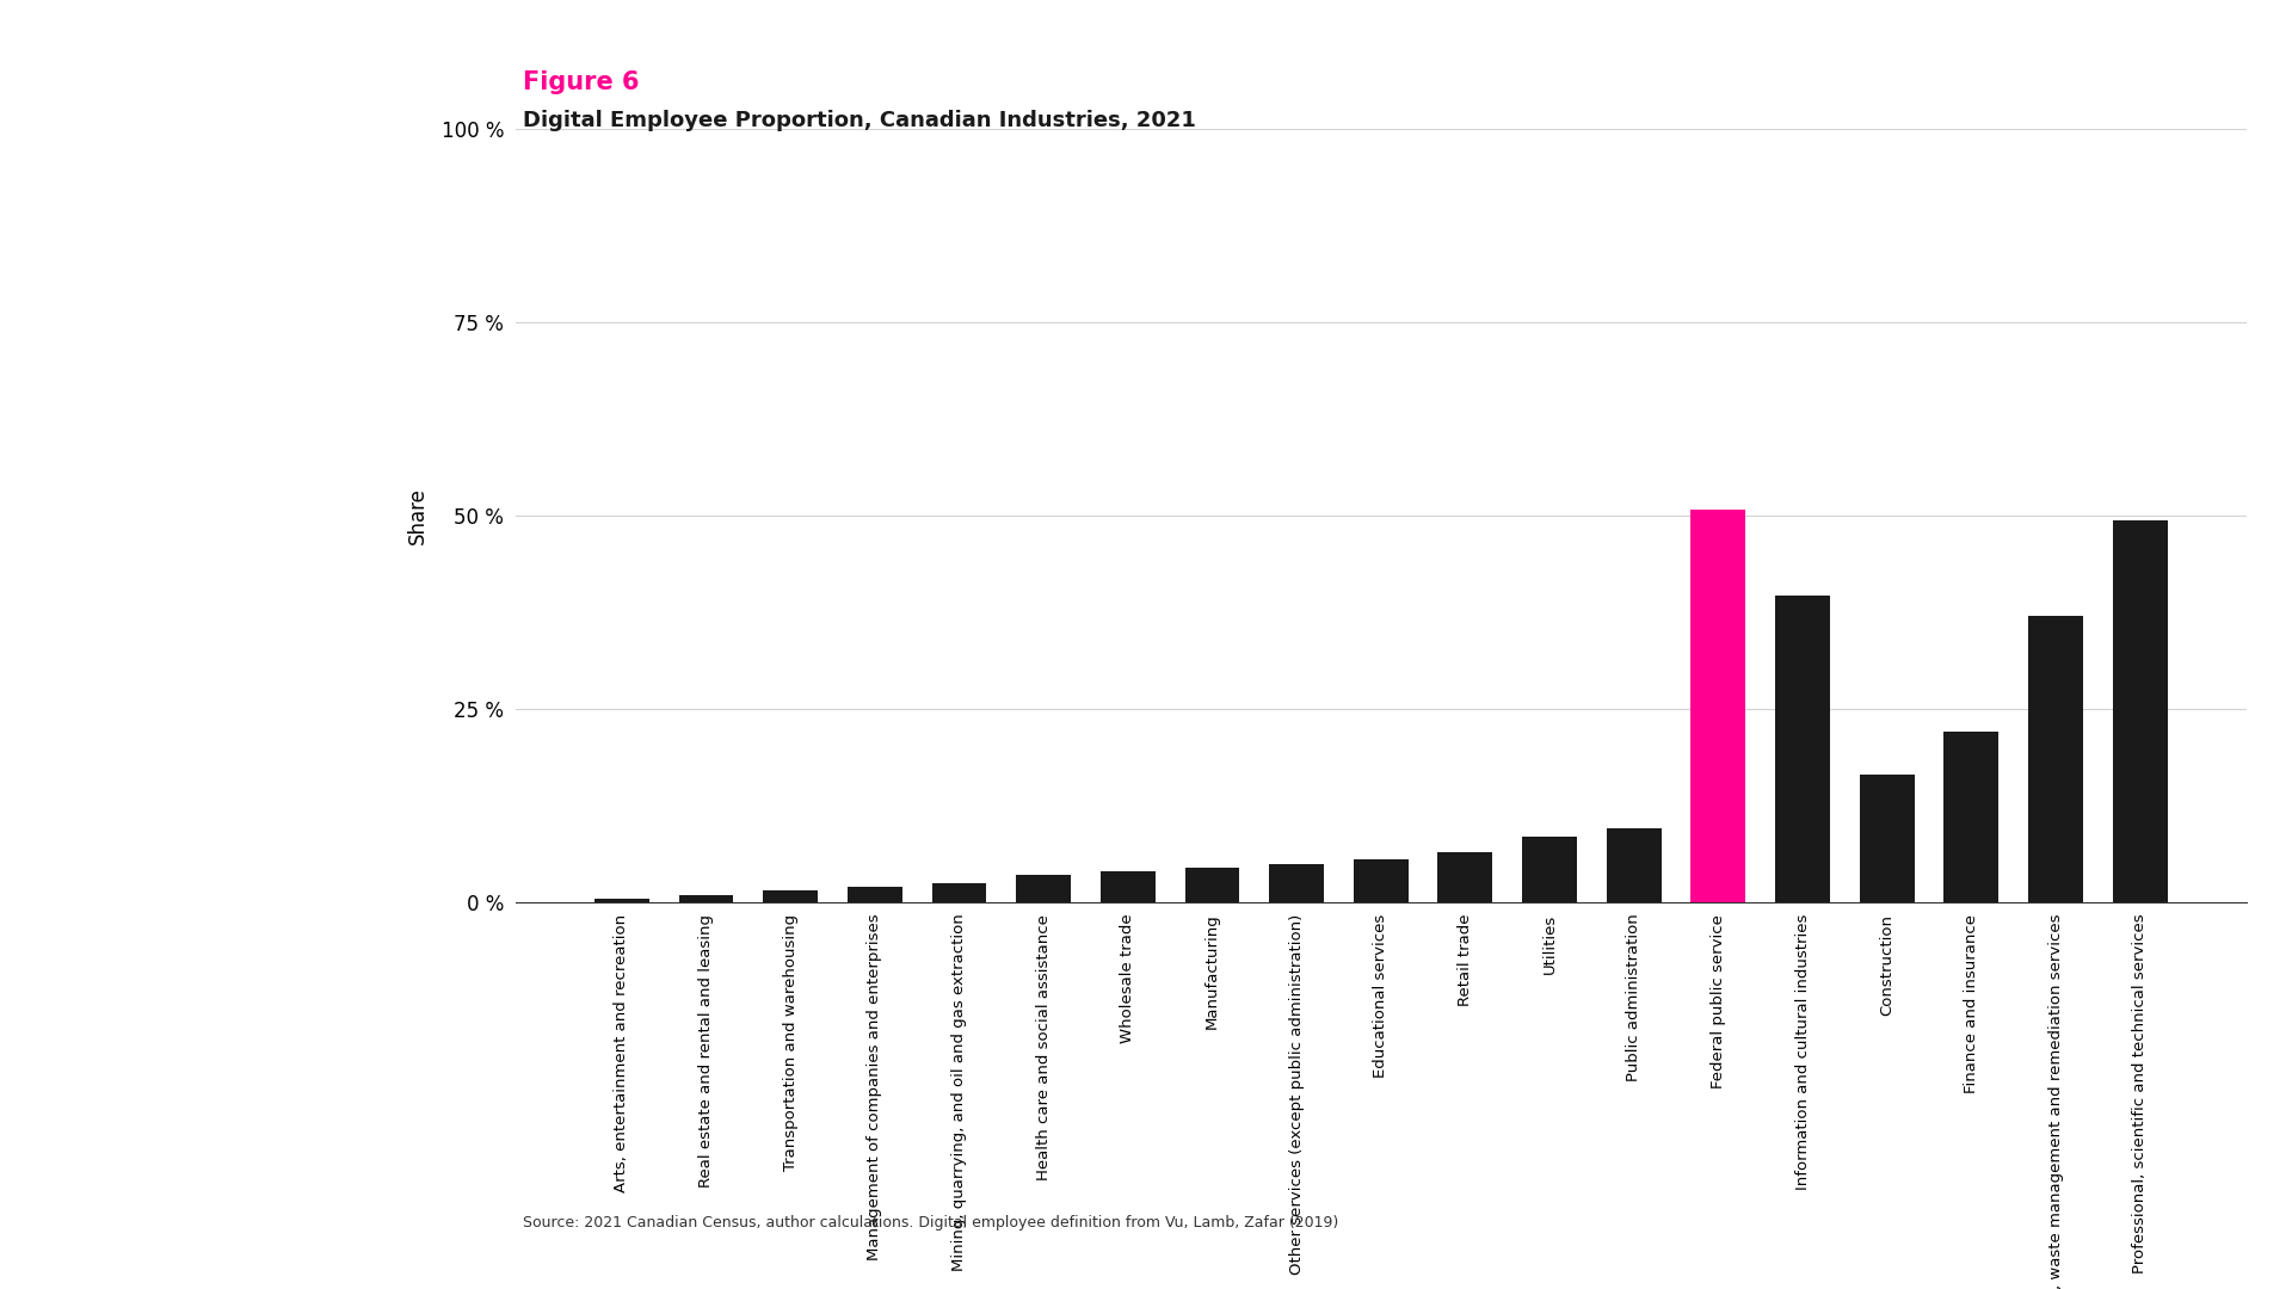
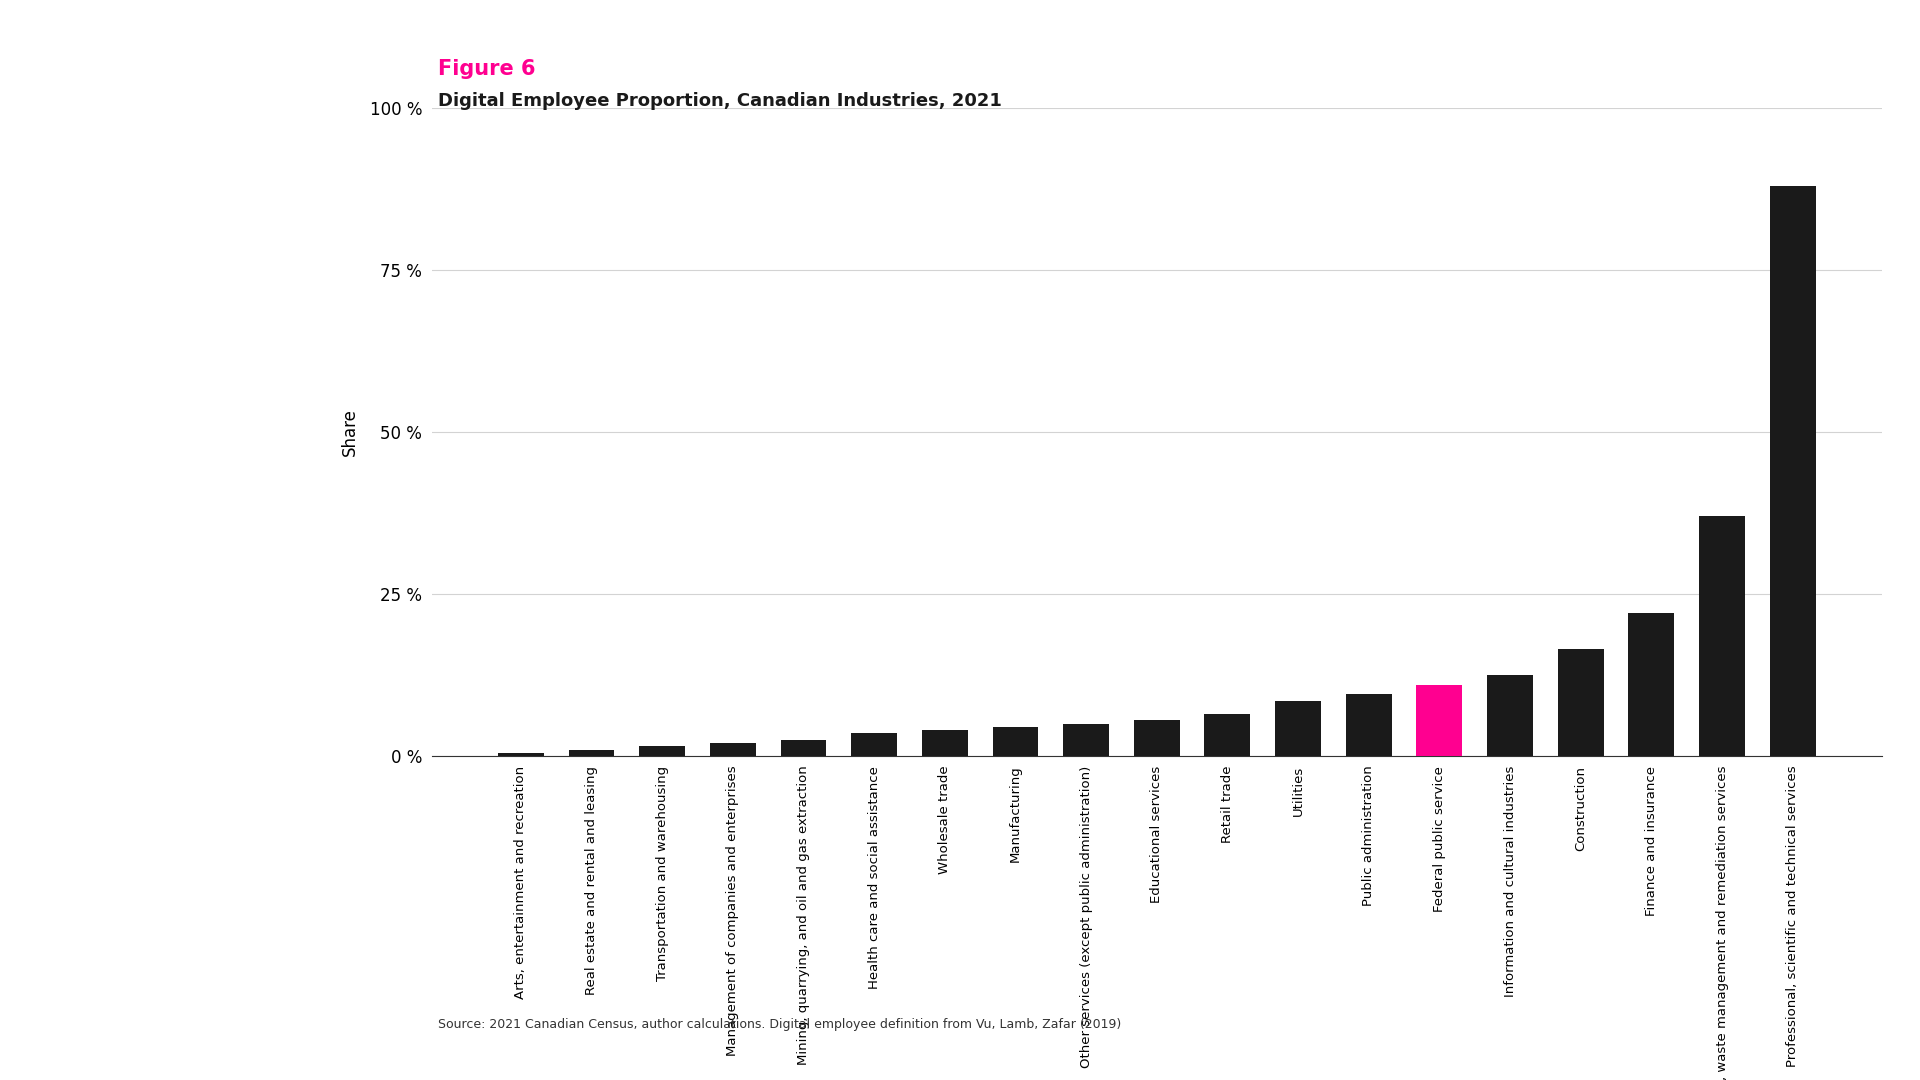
Federal public service: 50.8 % -> 11.0 %
Information and cultural industries: 39.6 % -> 12.5 %
Professional, scientific and technical services: 49.4 % -> 88.0 %
